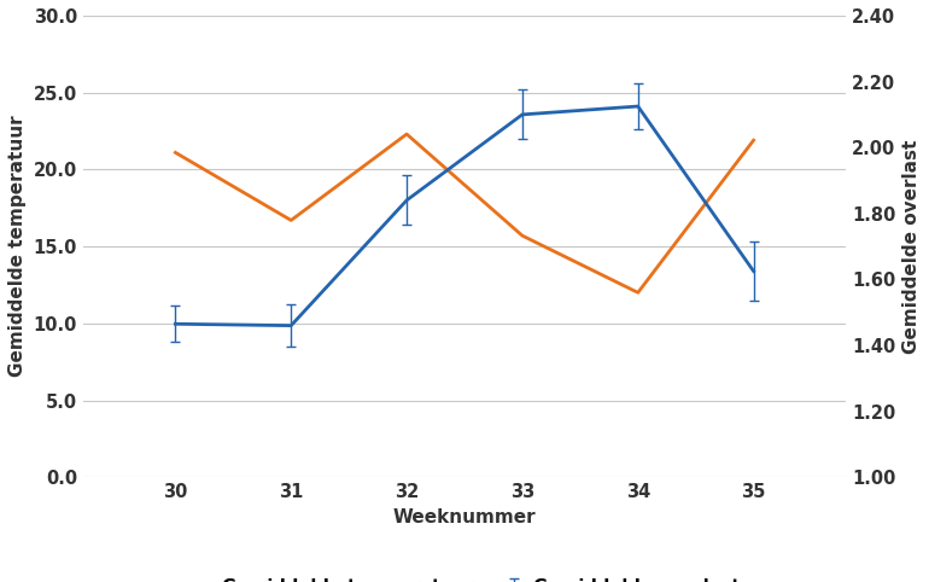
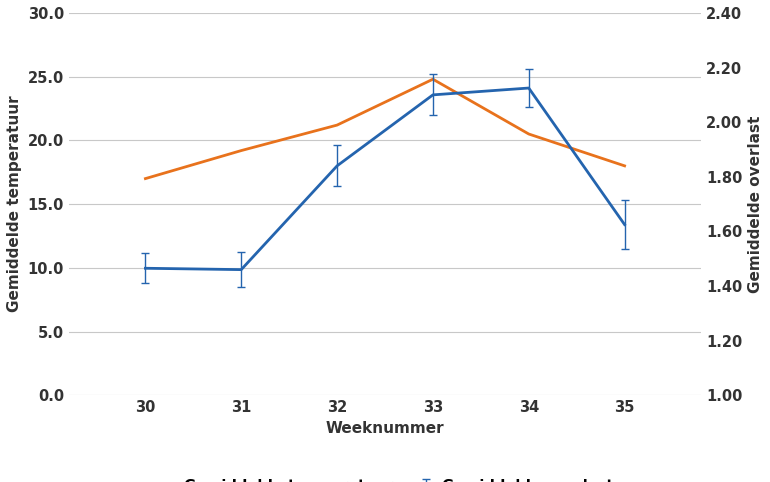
Gemiddelde temperatuur/30: 21.1 -> 17.0
Gemiddelde temperatuur/31: 16.7 -> 19.2
Gemiddelde temperatuur/32: 22.3 -> 21.2
Gemiddelde temperatuur/33: 15.7 -> 24.8
Gemiddelde temperatuur/34: 12.0 -> 20.5
Gemiddelde temperatuur/35: 21.9 -> 18.0
